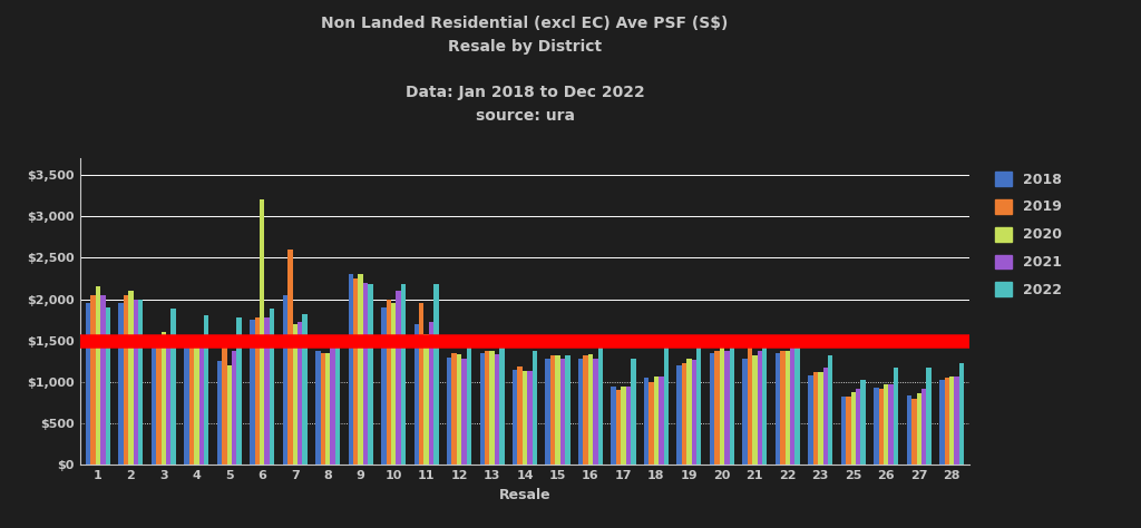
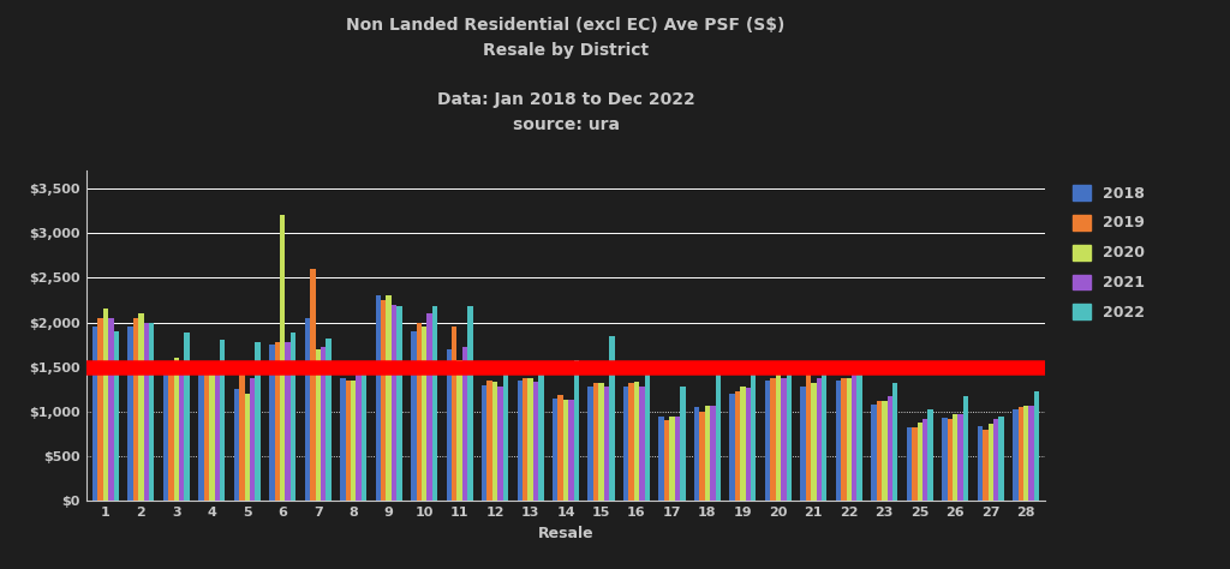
2022/14: $1,380 -> $1,580
2022/15: $1,320 -> $1,840
2022/27: $1,170 -> $940
